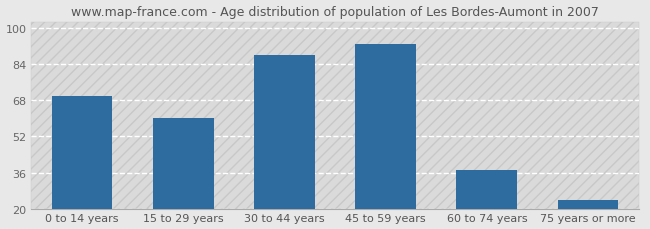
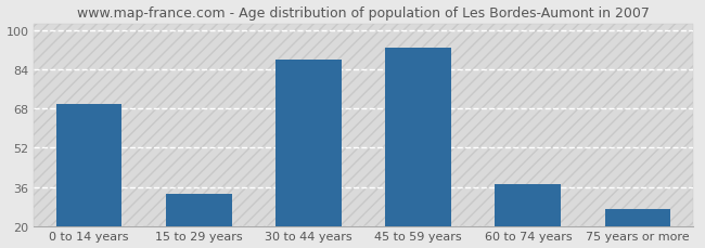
15 to 29 years: 60 -> 33
75 years or more: 24 -> 27
